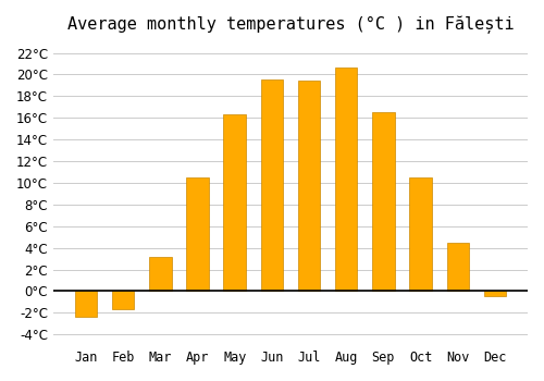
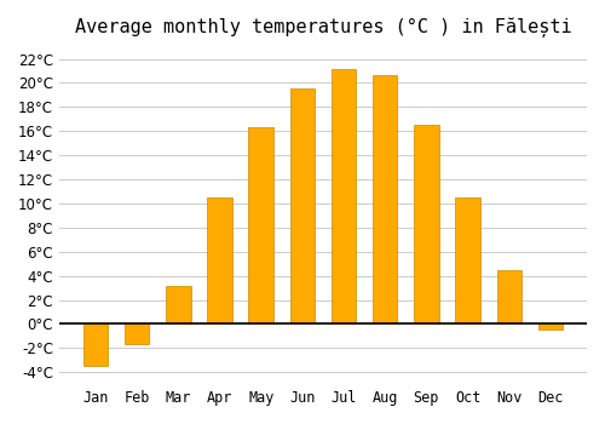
Jan: -2.4°C -> -3.5°C
Jul: 19.4°C -> 21.2°C
